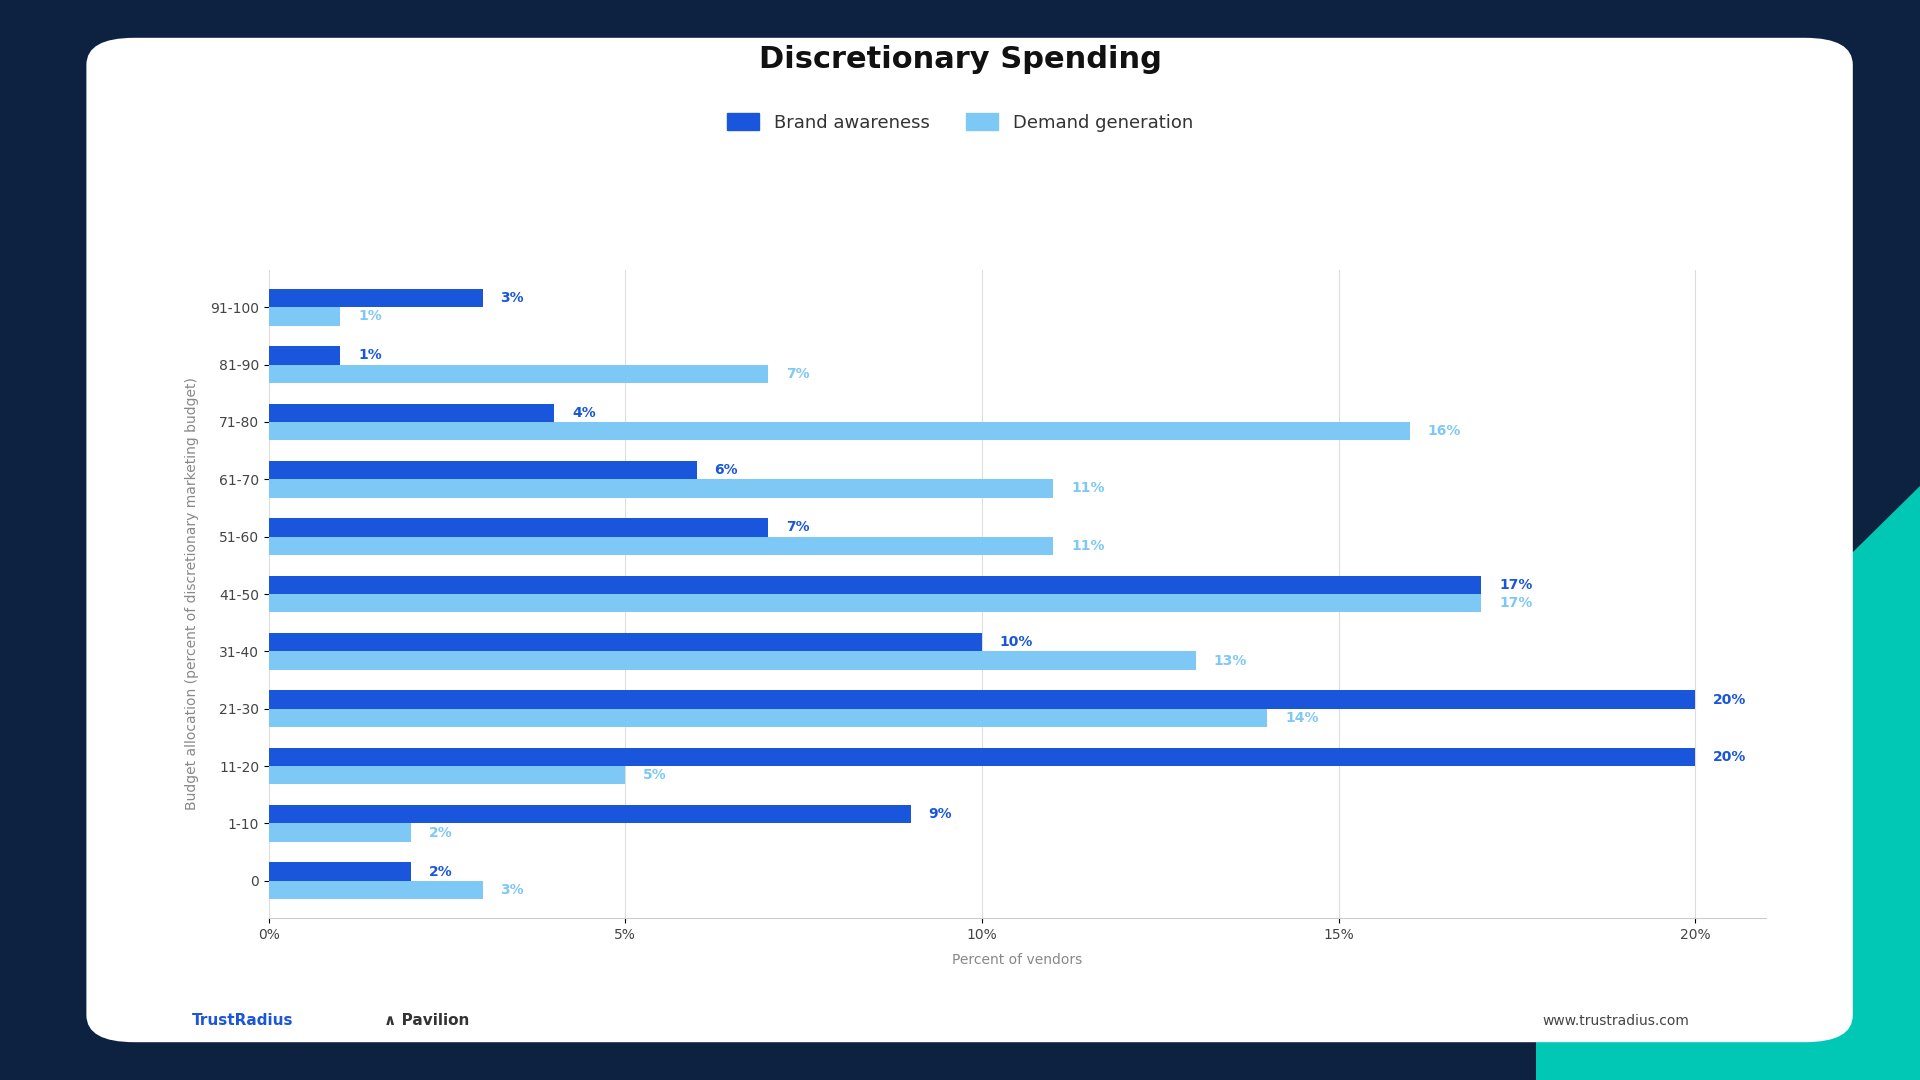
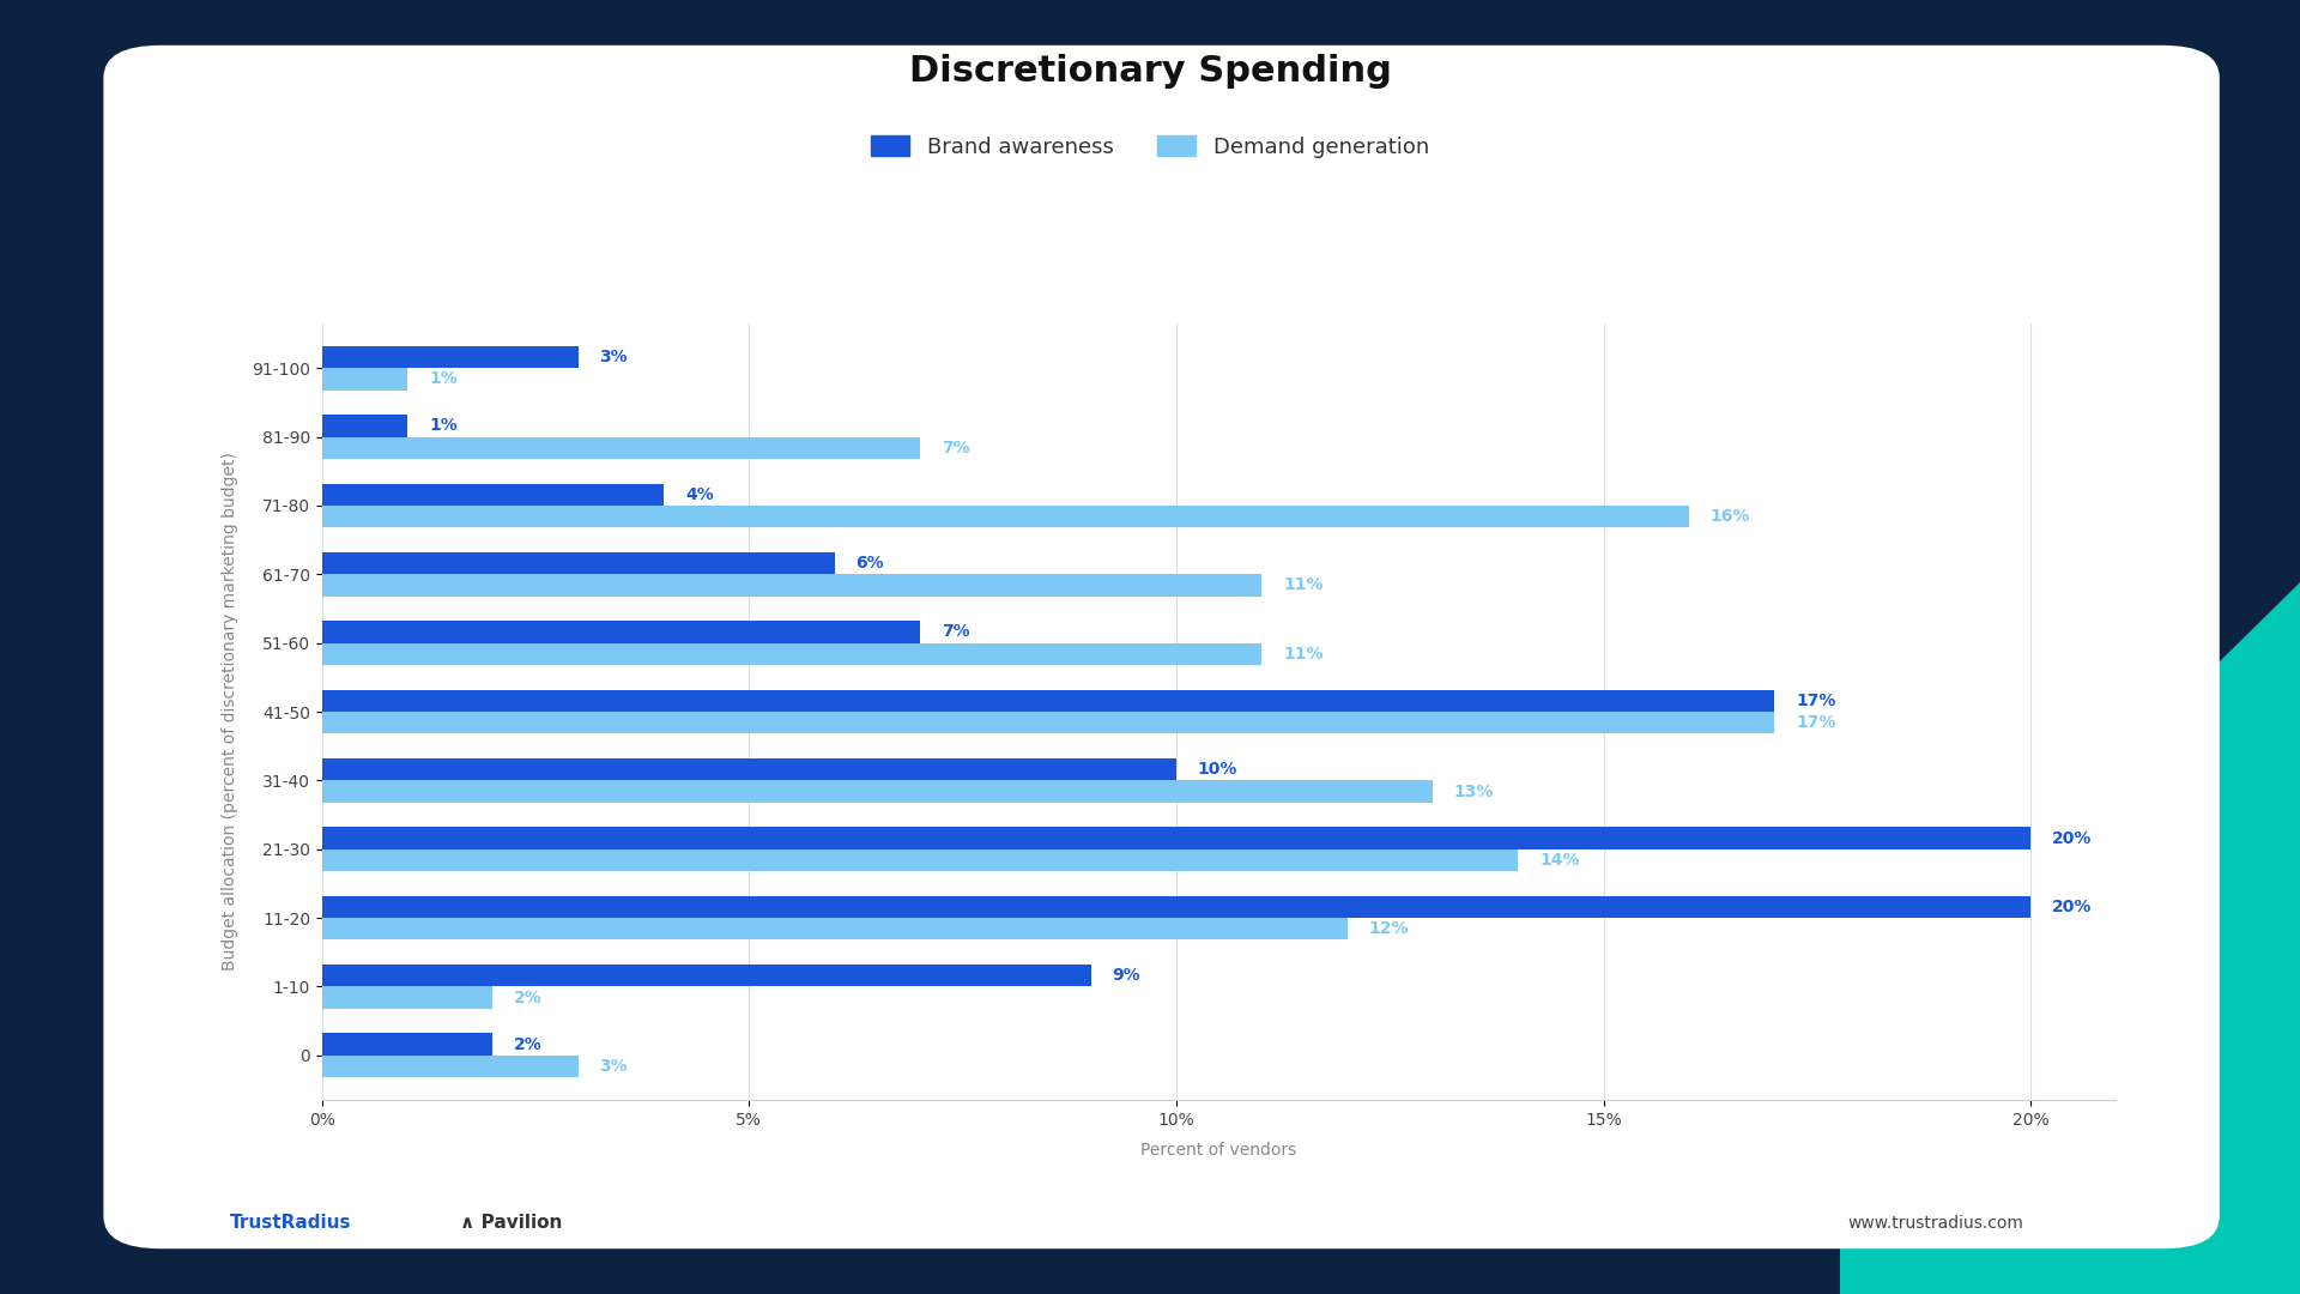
Demand generation/11-20: 5% -> 12%
